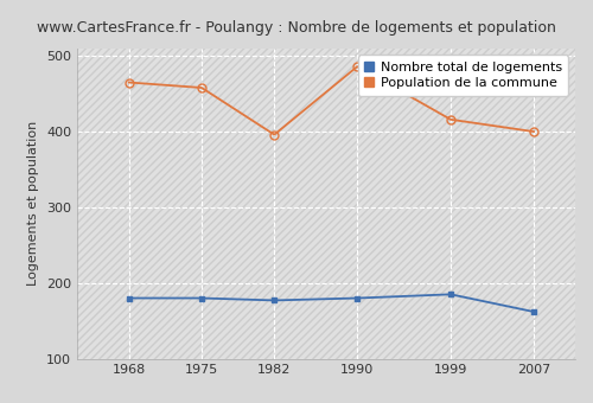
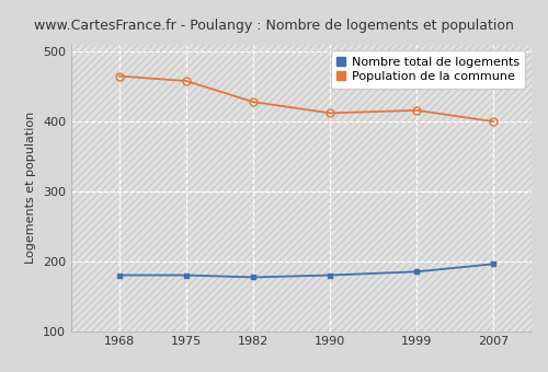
Population de la commune/1982: 396 -> 428
Population de la commune/1990: 486 -> 412
Nombre total de logements/2007: 162 -> 196
